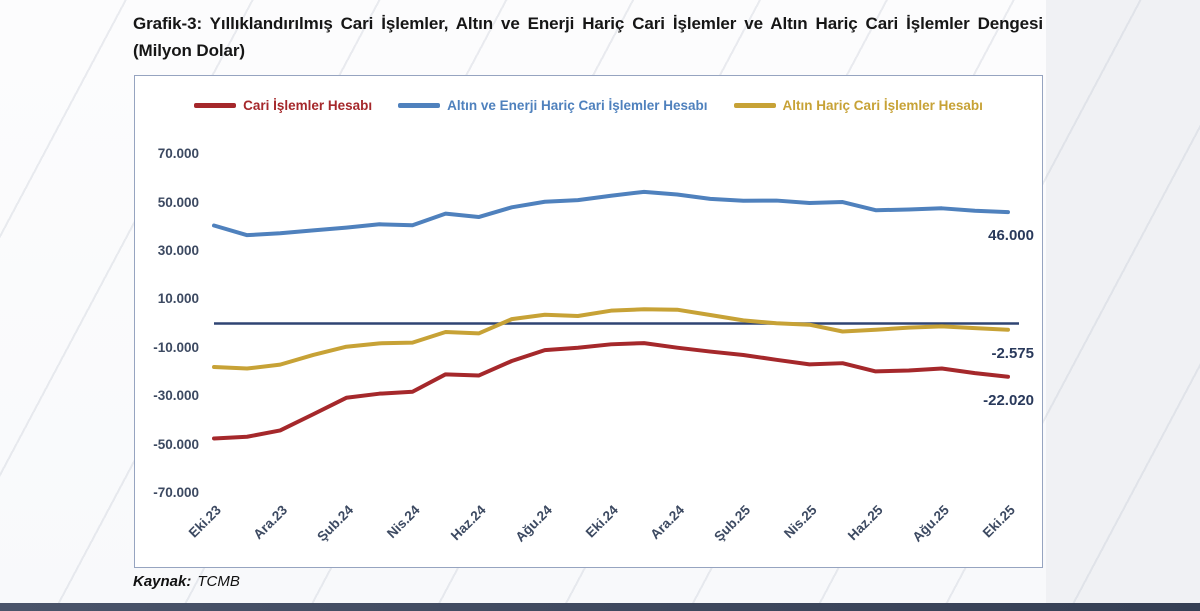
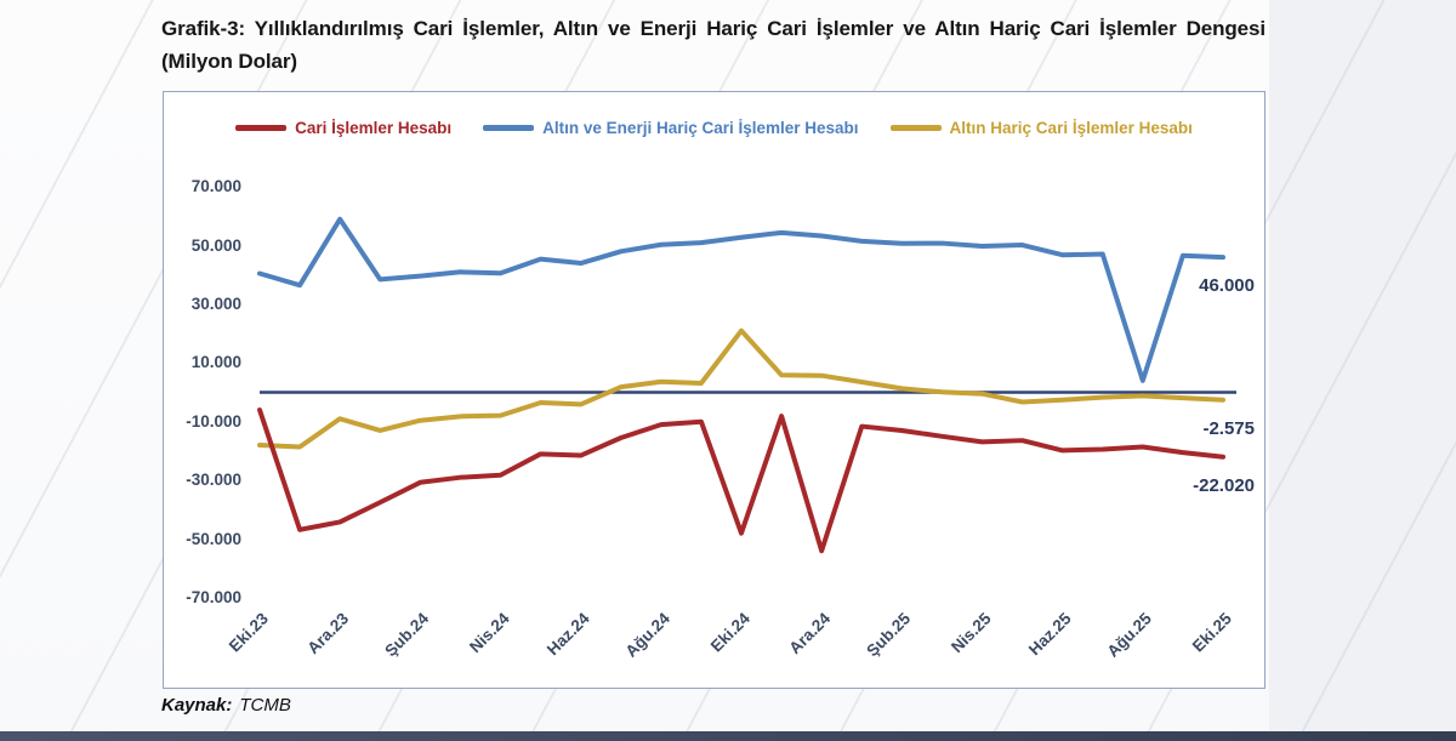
Cari İşlemler Hesabı/Eki.23: -48000 -> -6000
Altın ve Enerji Hariç Cari İşlemler Hesabı/Ara.23: 37000 -> 59000
Altın Hariç Cari İşlemler Hesabı/Ara.23: -17000 -> -9000
Cari İşlemler Hesabı/Eki.24: -9000 -> -48000
Altın Hariç Cari İşlemler Hesabı/Eki.24: 5000 -> 21000
Cari İşlemler Hesabı/Ara.24: -10000 -> -54000
Altın ve Enerji Hariç Cari İşlemler Hesabı/Ağu.25: 48000 -> 4000
